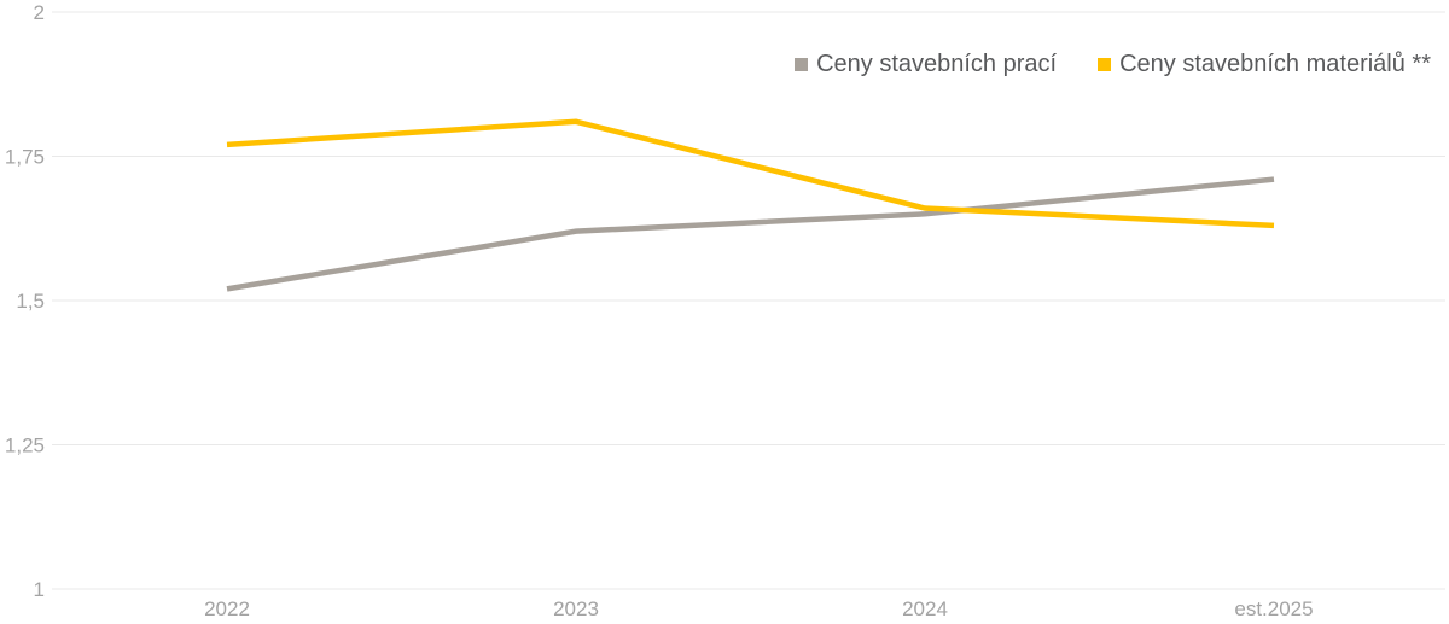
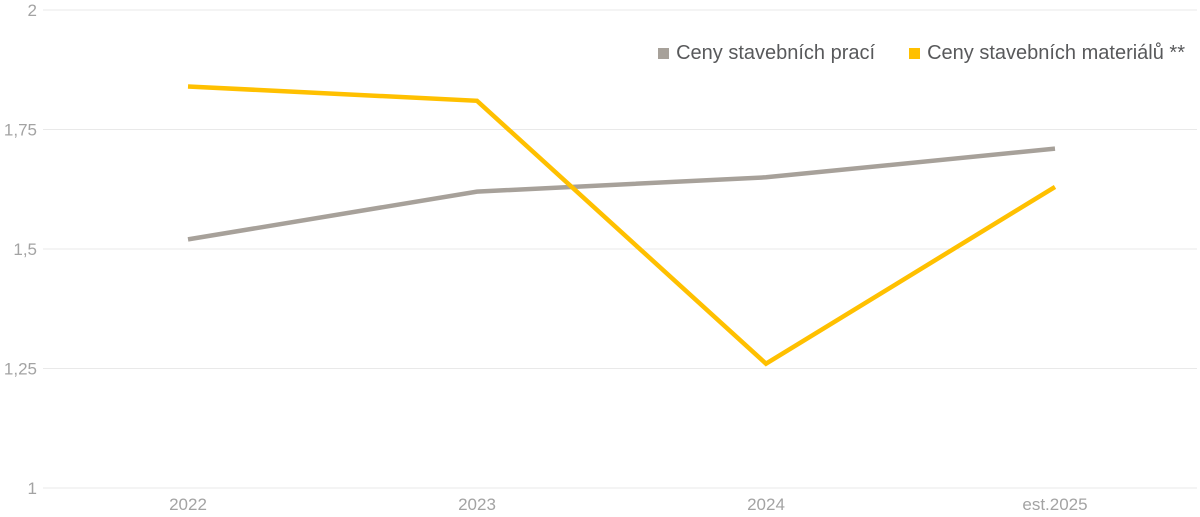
Ceny stavebních materiálů **/2022: 1,77 -> 1,84
Ceny stavebních materiálů **/2024: 1,66 -> 1,26
